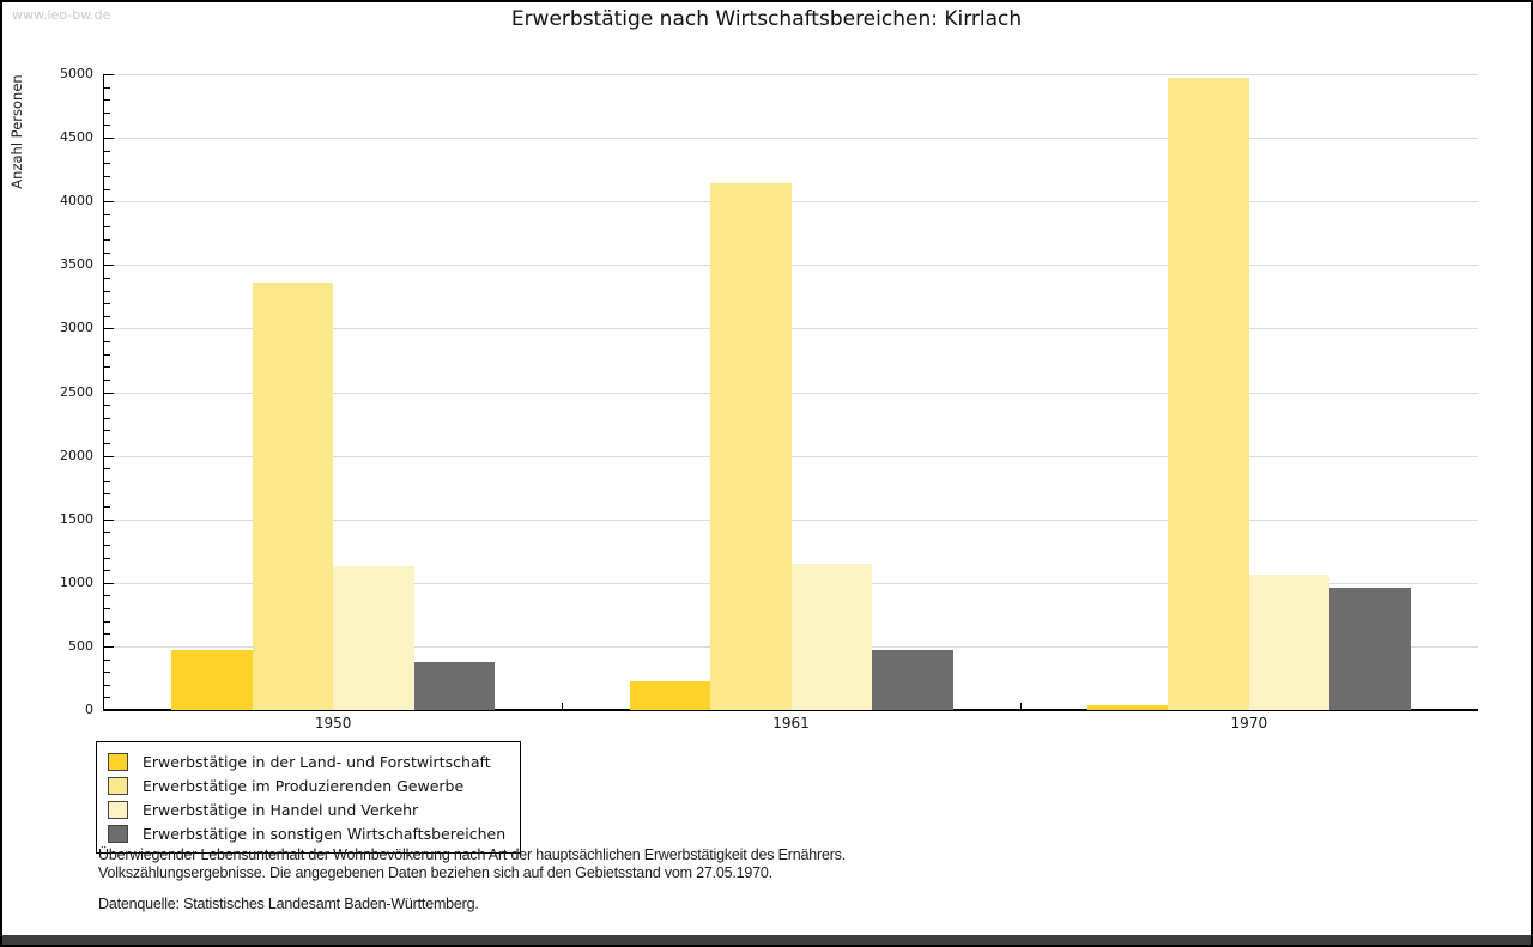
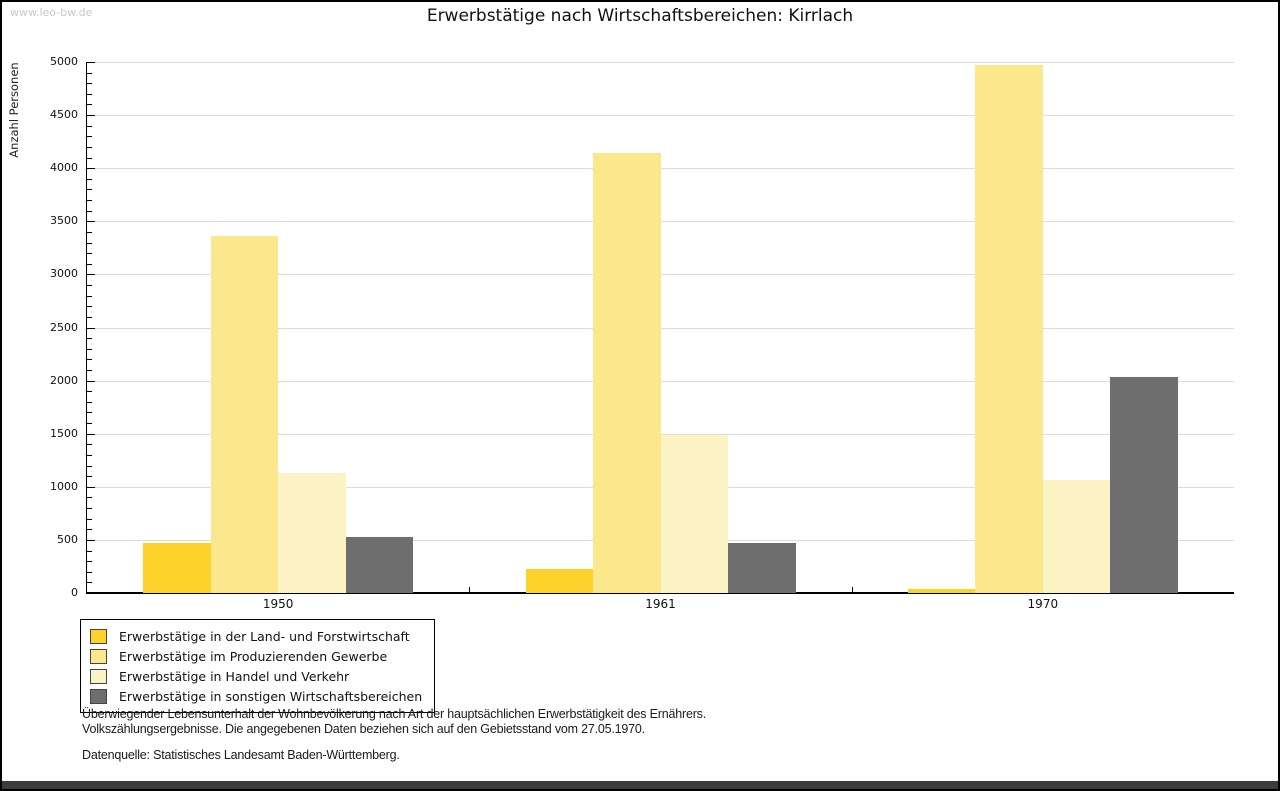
Erwerbstätige in sonstigen Wirtschaftsbereichen/1950: 380 -> 530
Erwerbstätige in Handel und Verkehr/1961: 1150 -> 1490
Erwerbstätige in sonstigen Wirtschaftsbereichen/1970: 960 -> 2030
